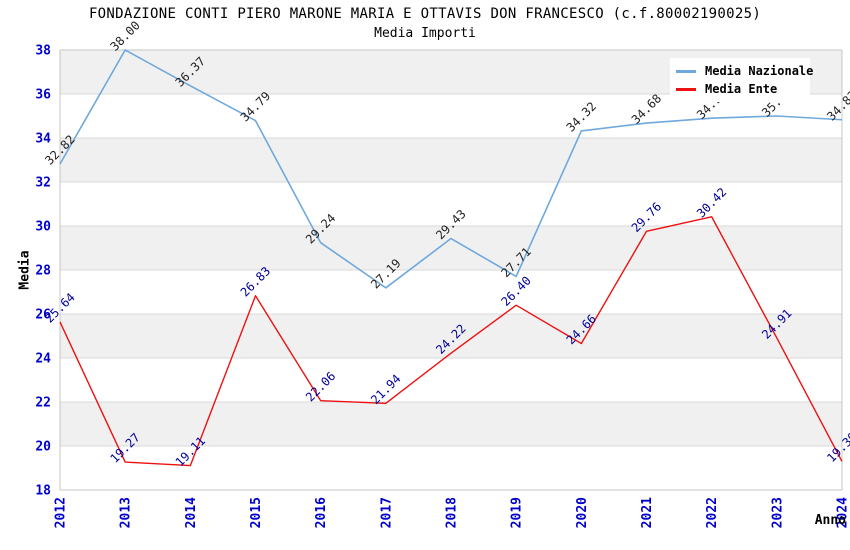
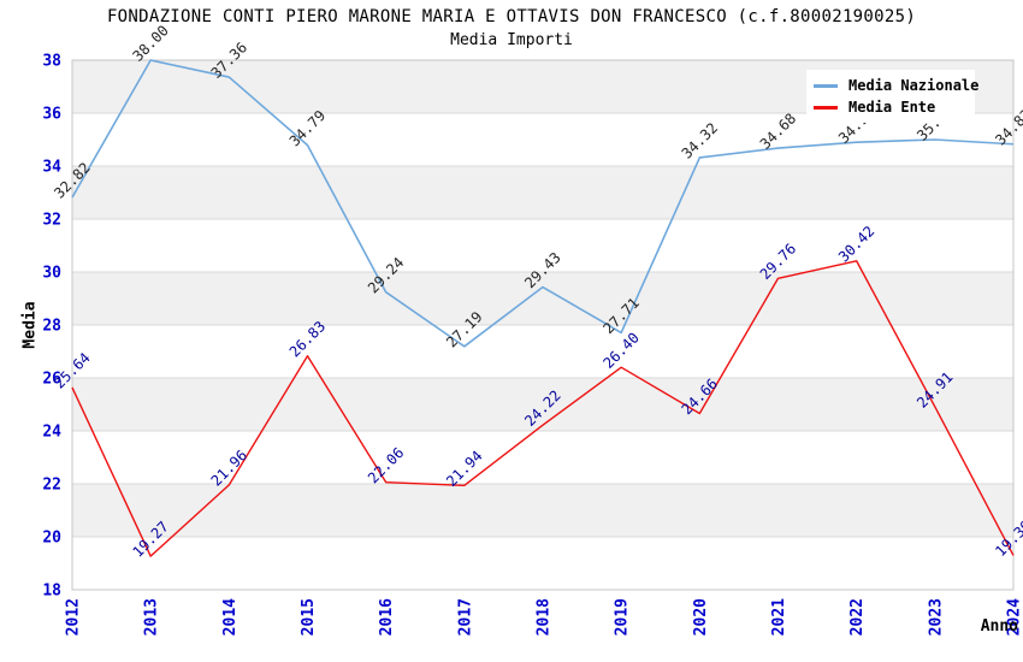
Media Nazionale/2014: 36.37 -> 37.36
Media Ente/2014: 19.11 -> 21.96
